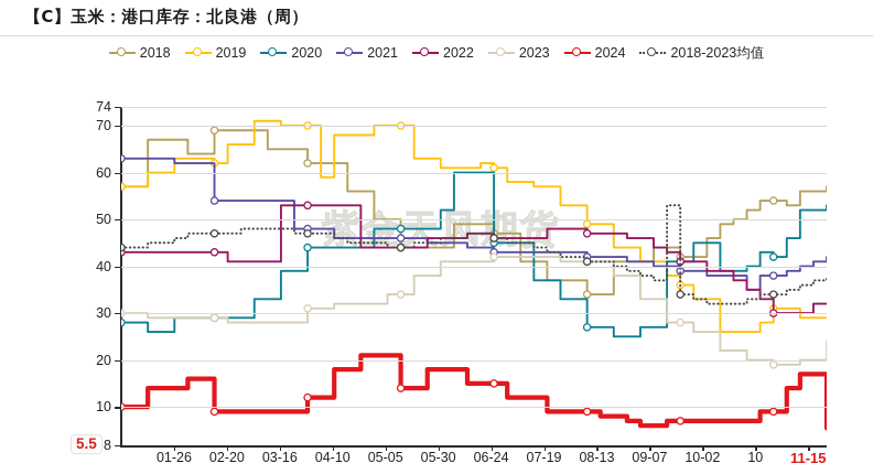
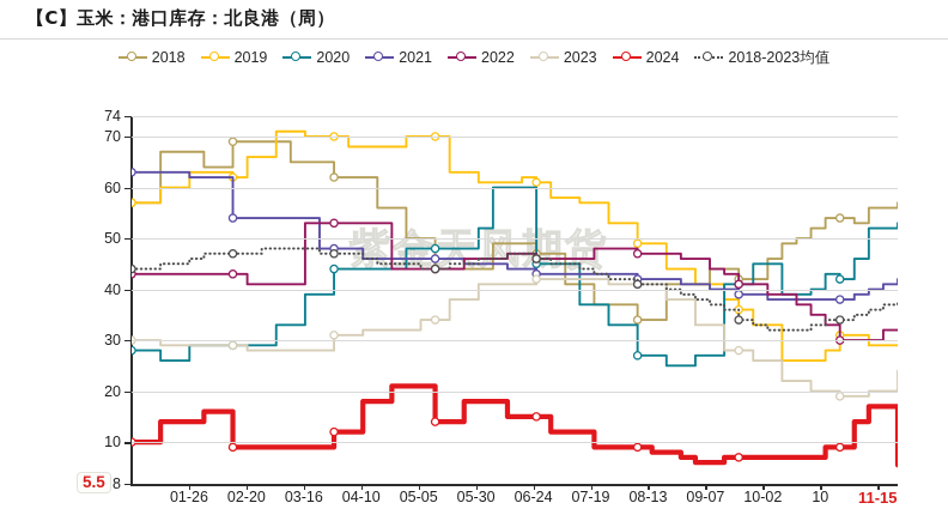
2019/04-10: 59 -> 68
2018-2023均值/10-02: 53 -> 36
2021/11-15: 35 -> 38
